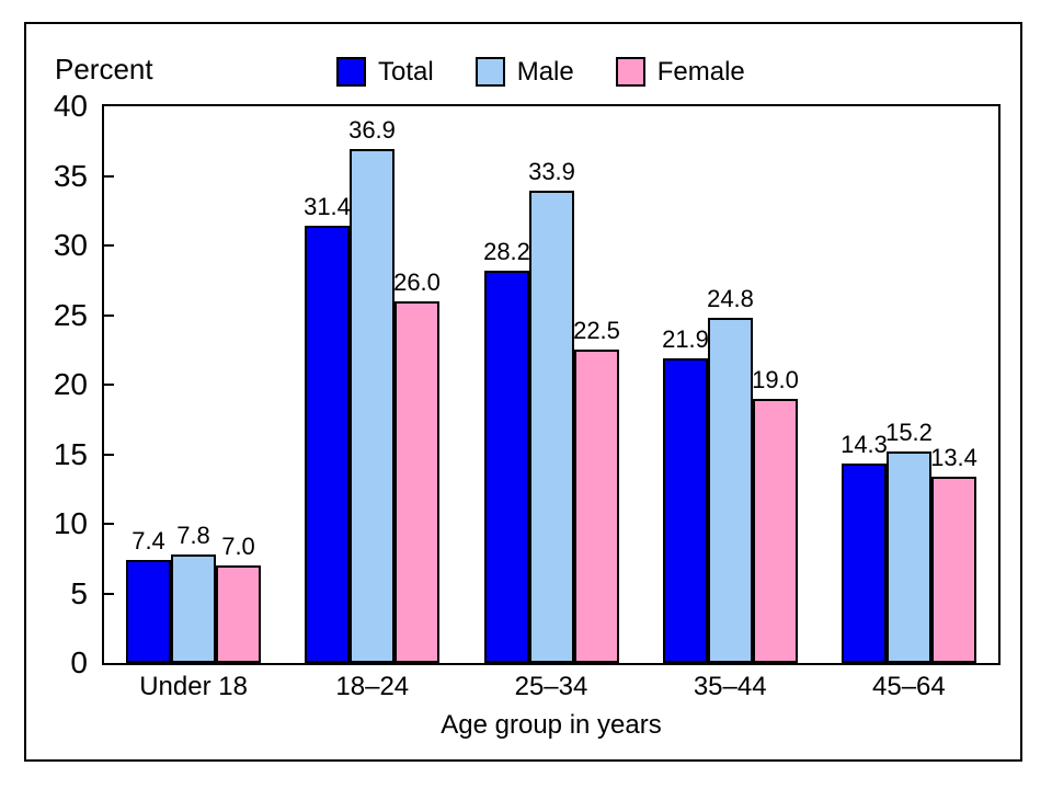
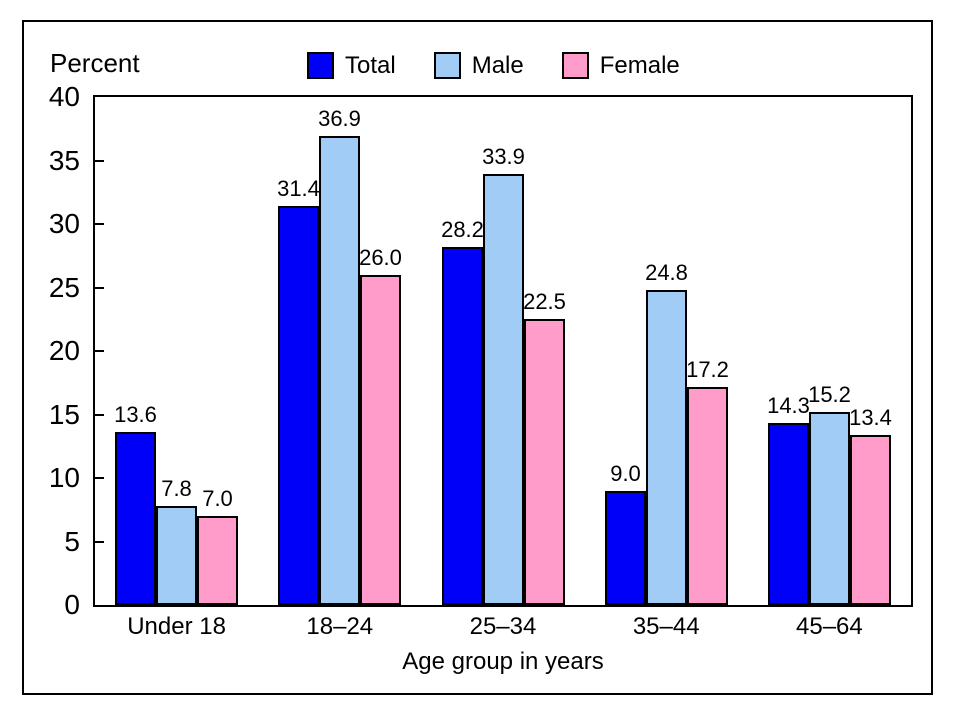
Total/Under 18: 7.4 -> 13.6
Total/35–44: 21.9 -> 9.0
Female/35–44: 19.0 -> 17.2
